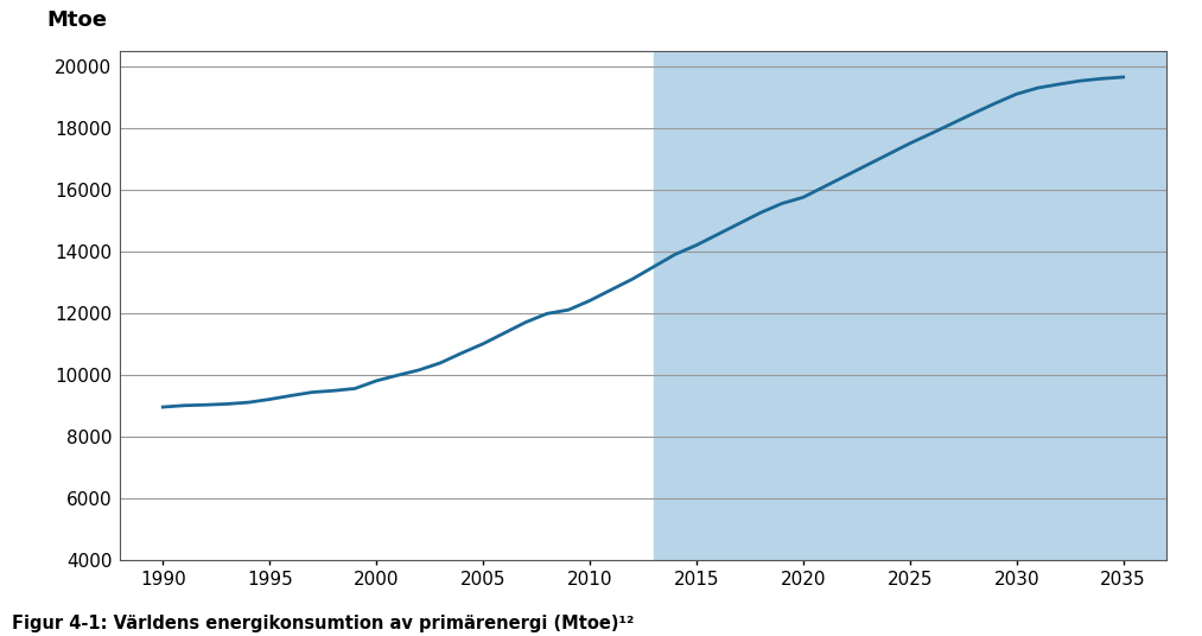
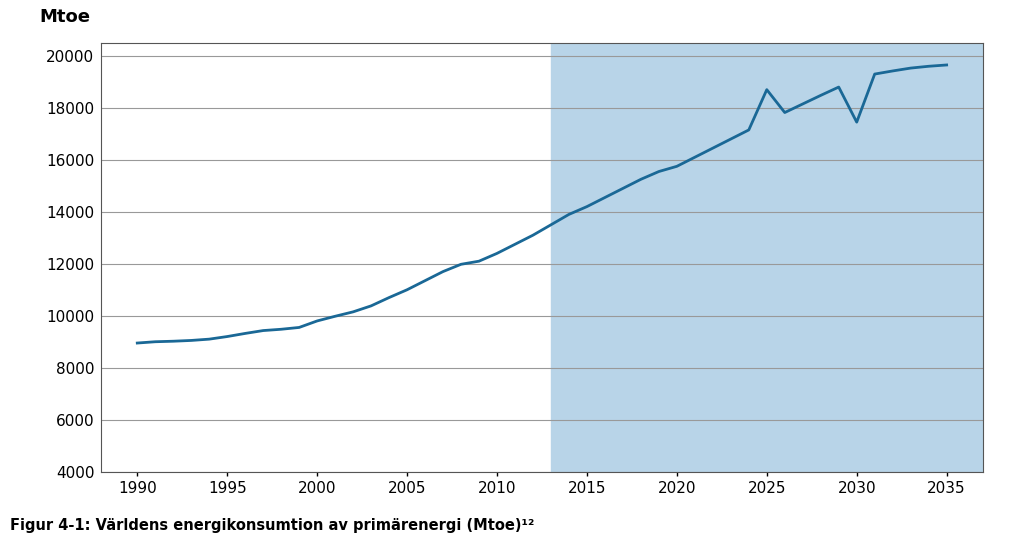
2025: 17500 -> 18700
2030: 19100 -> 17450
